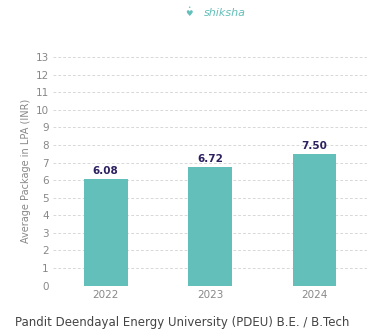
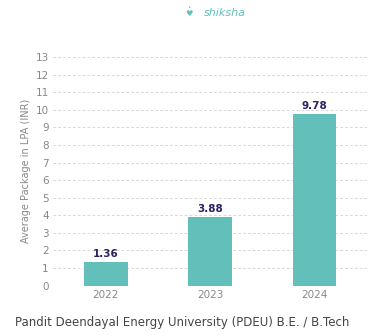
2022: 6.08 -> 1.36
2023: 6.72 -> 3.88
2024: 7.50 -> 9.78
